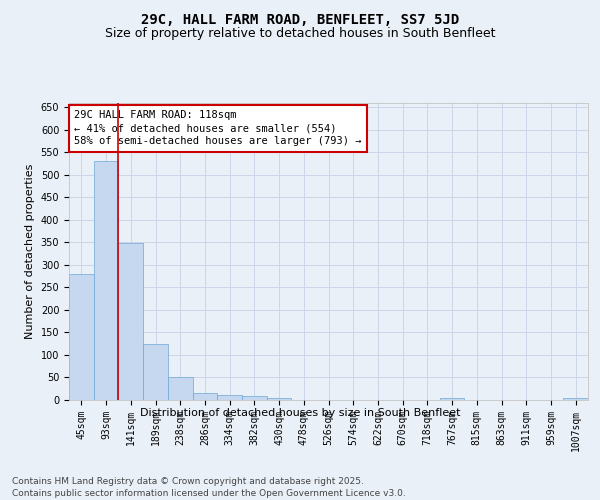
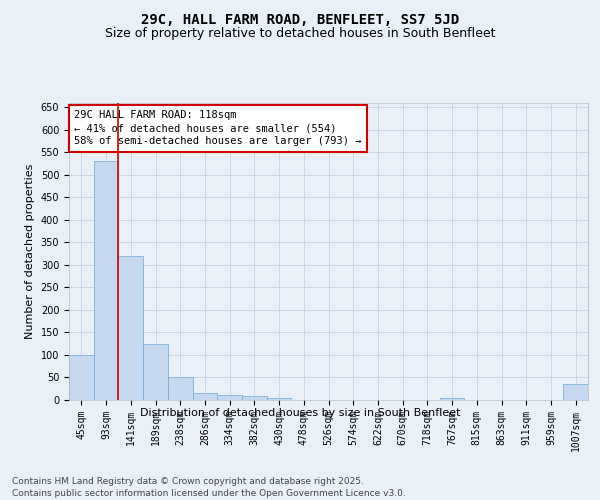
45sqm: 280 -> 100
141sqm: 348 -> 320
1007sqm: 4 -> 35
